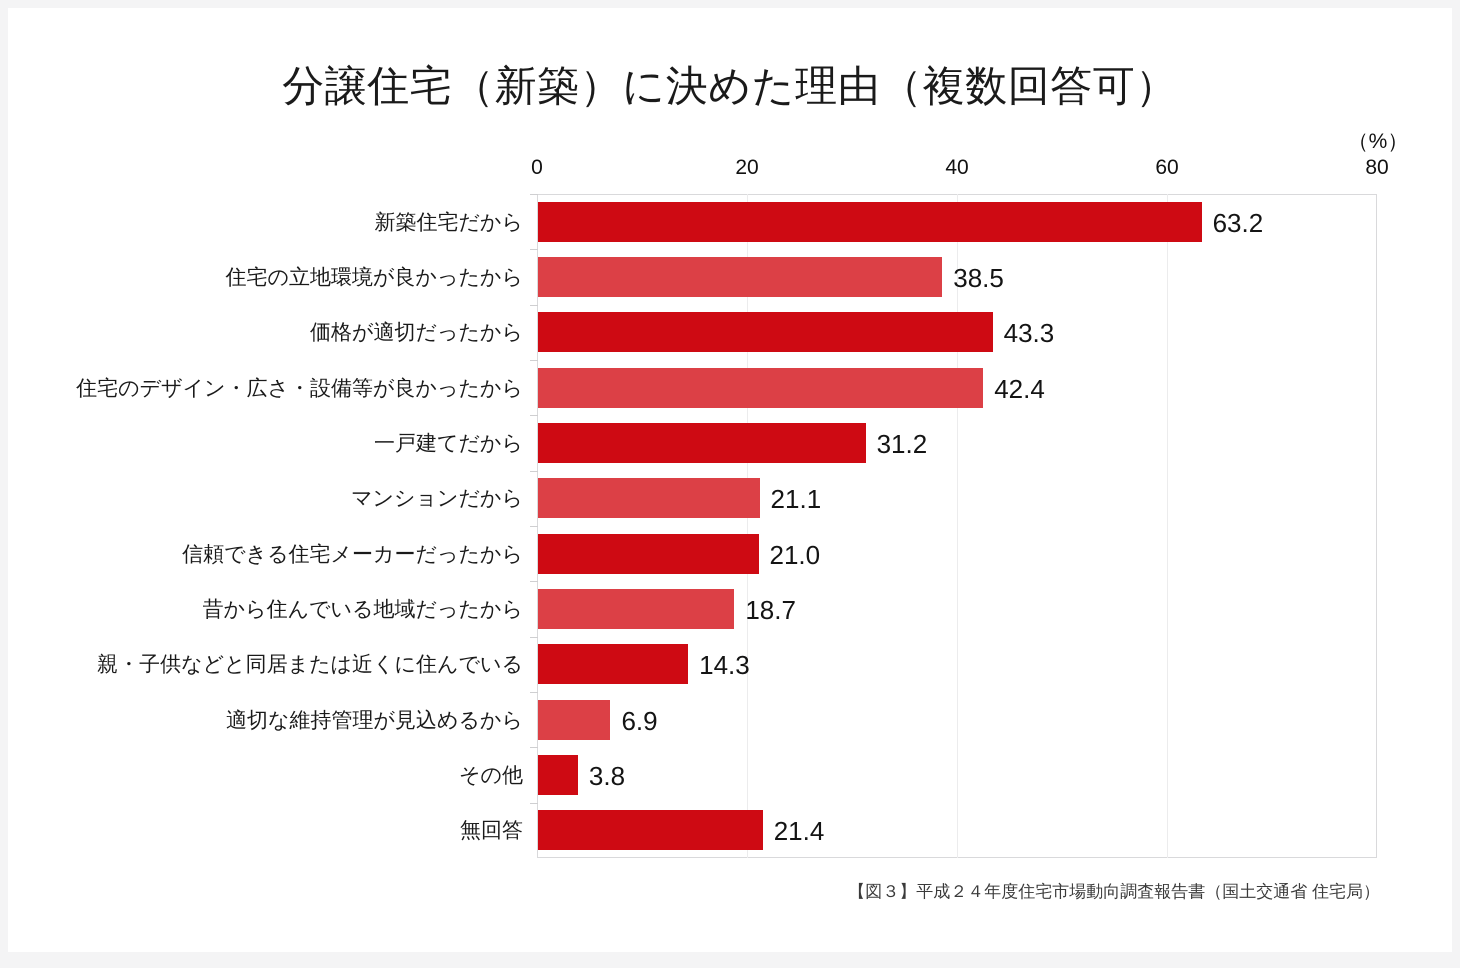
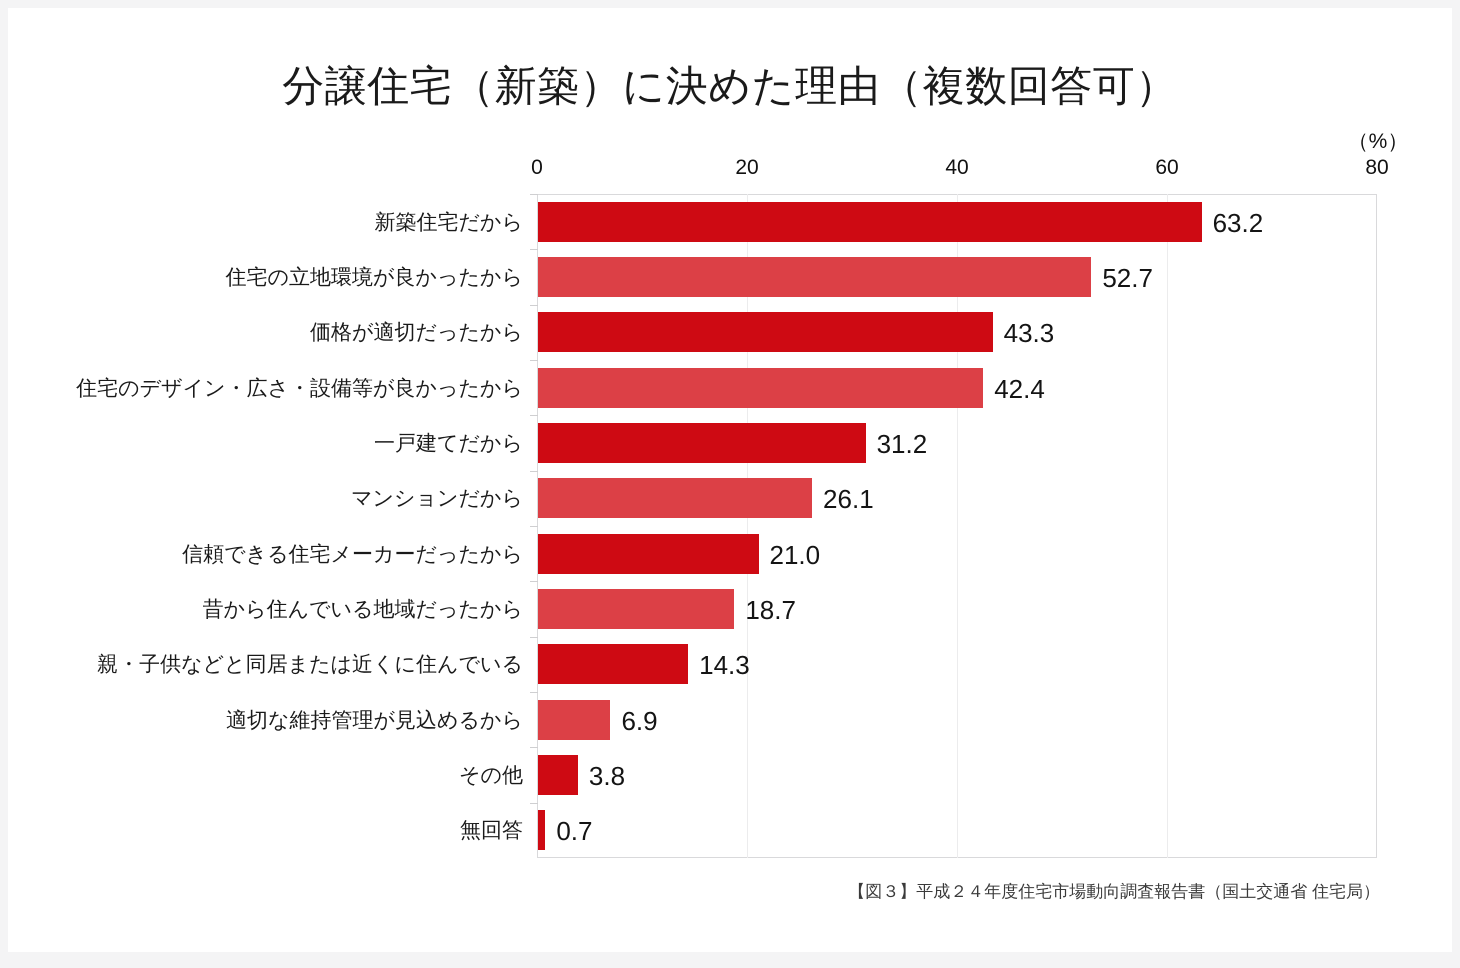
住宅の立地環境が良かったから: 38.5 -> 52.7
マンションだから: 21.1 -> 26.1
無回答: 21.4 -> 0.7
